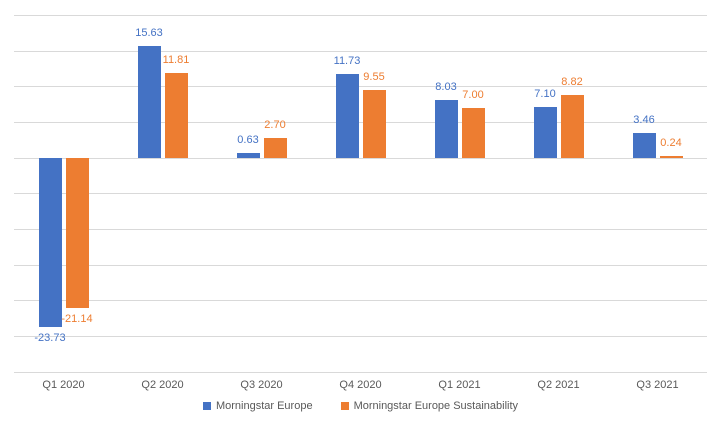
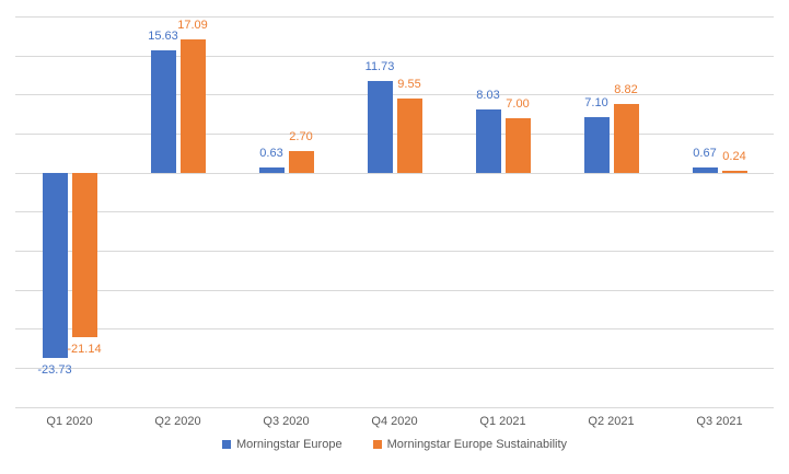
Morningstar Europe Sustainability/Q2 2020: 11.81 -> 17.09
Morningstar Europe/Q3 2021: 3.46 -> 0.67
